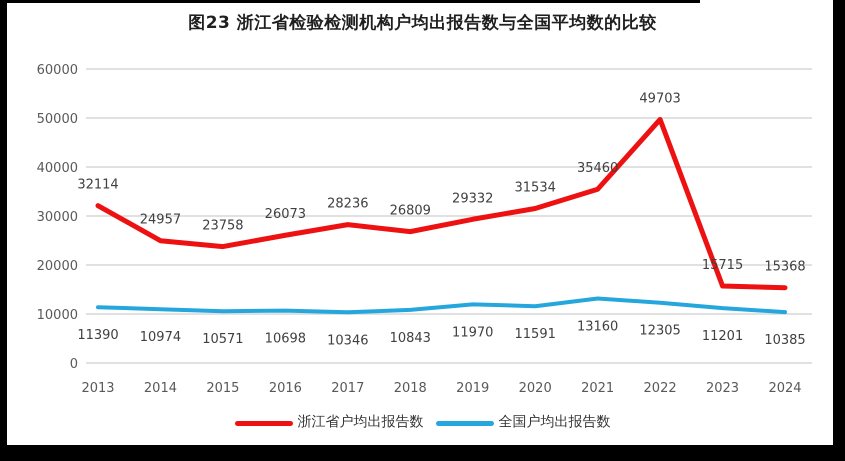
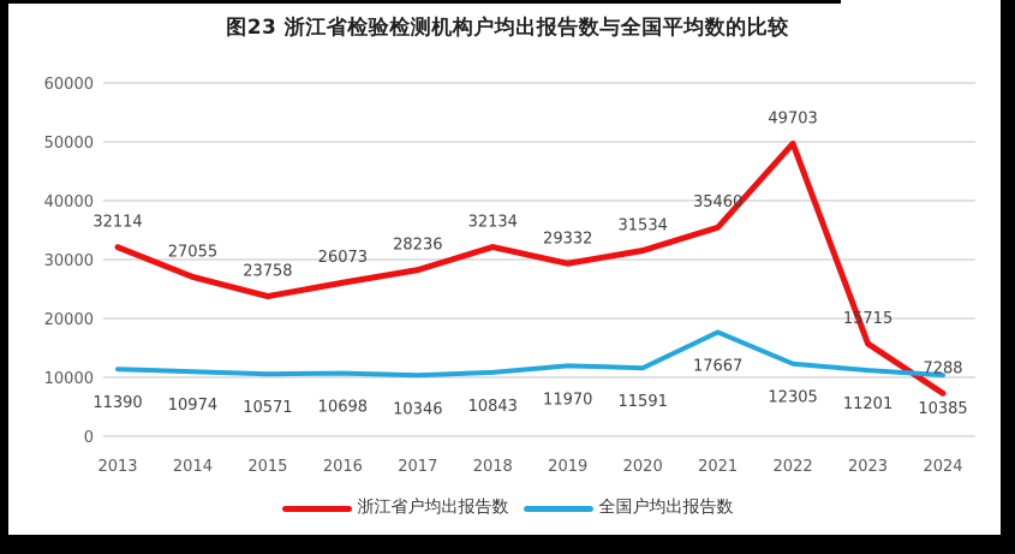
浙江省户均出报告数/2014: 24957 -> 27055
浙江省户均出报告数/2018: 26809 -> 32134
全国户均出报告数/2021: 13160 -> 17667
浙江省户均出报告数/2024: 15368 -> 7288
